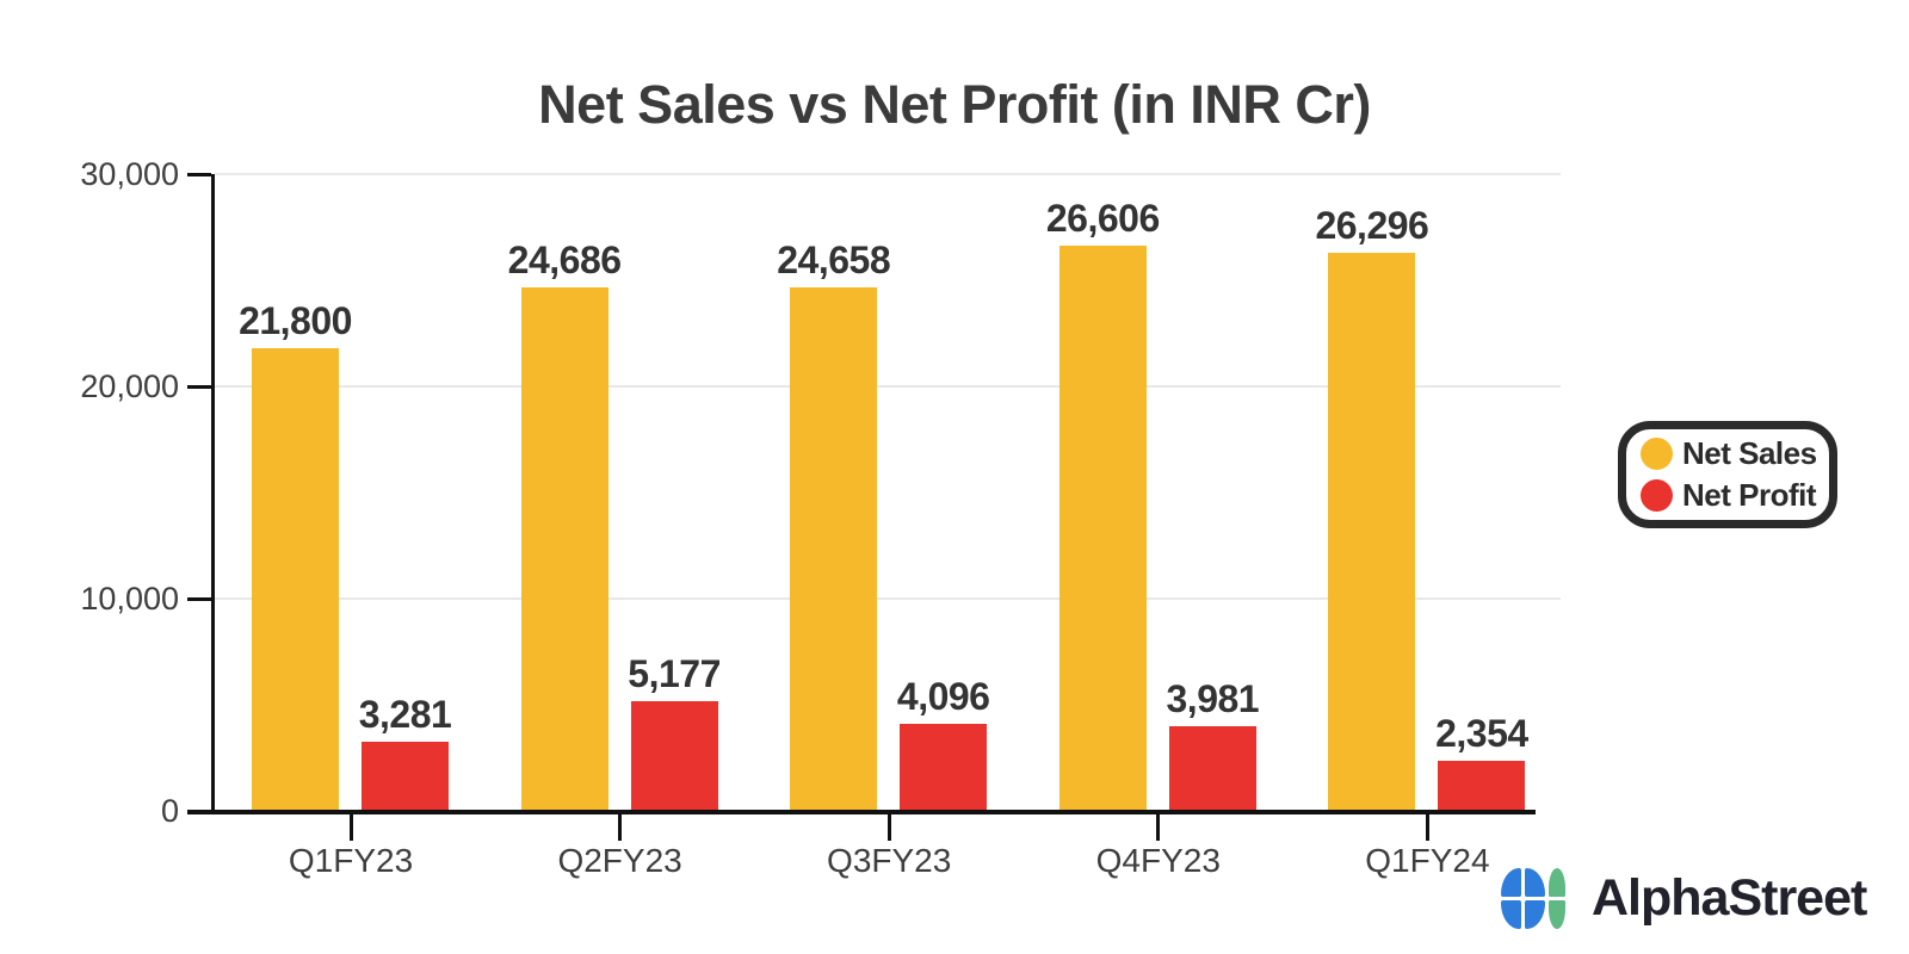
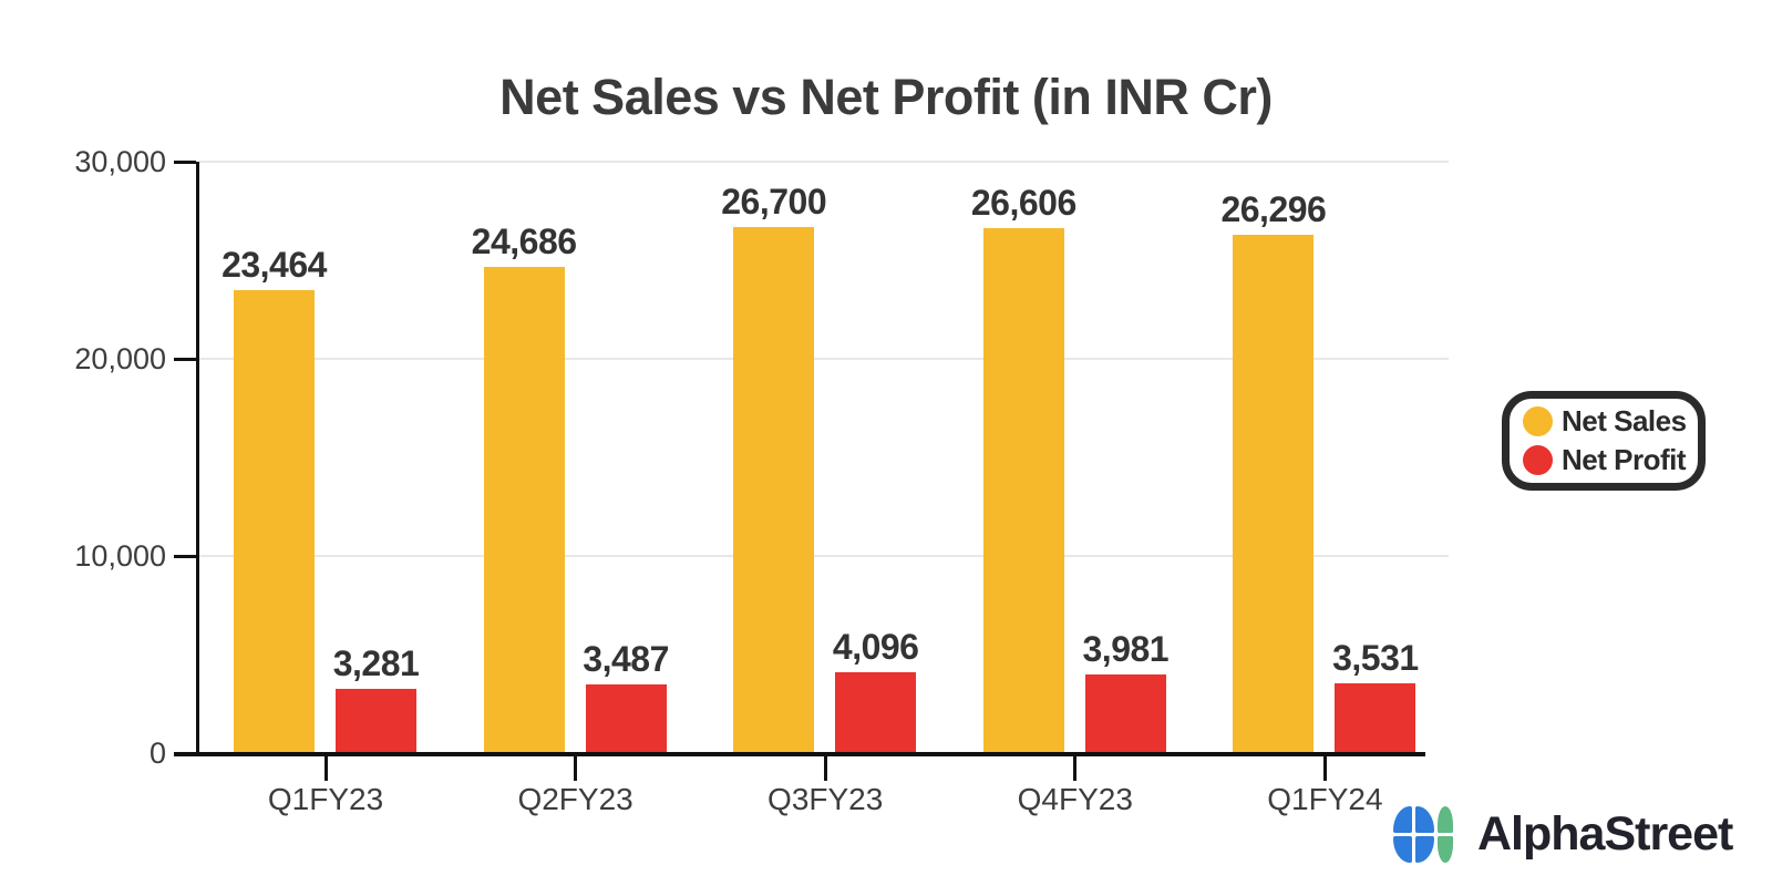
Net Sales/Q1FY23: 21,800 -> 23,464
Net Profit/Q2FY23: 5,177 -> 3,487
Net Sales/Q3FY23: 24,658 -> 26,700
Net Profit/Q1FY24: 2,354 -> 3,531
